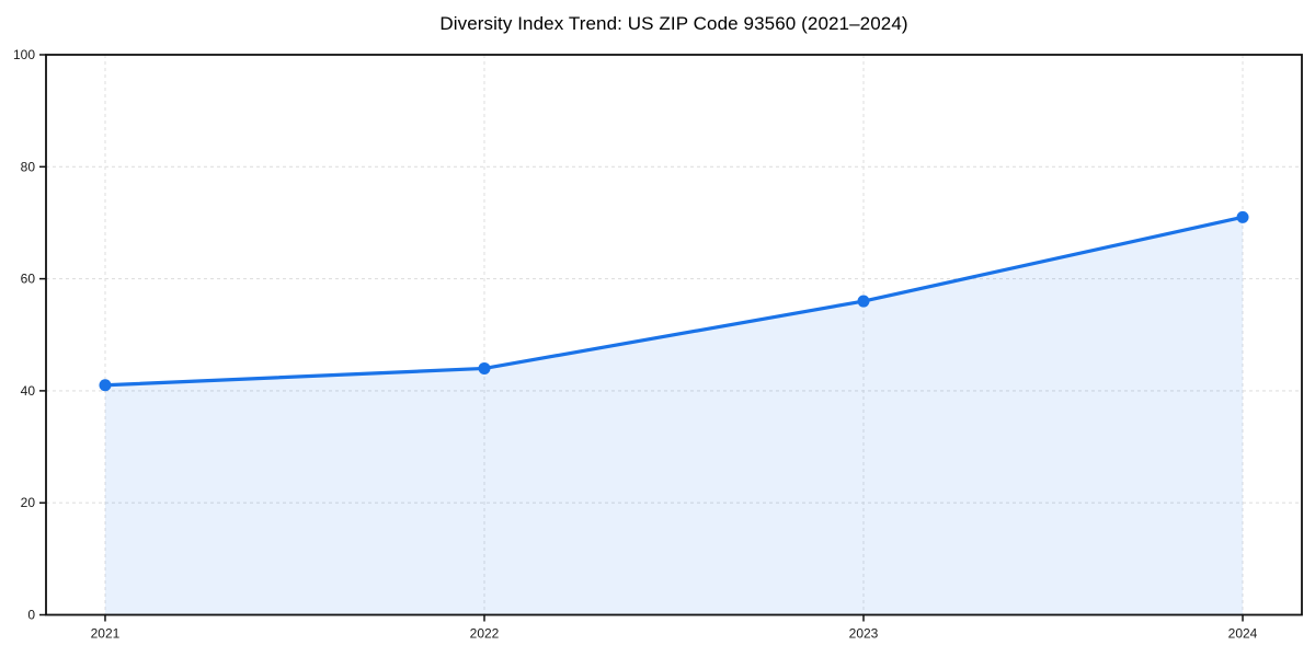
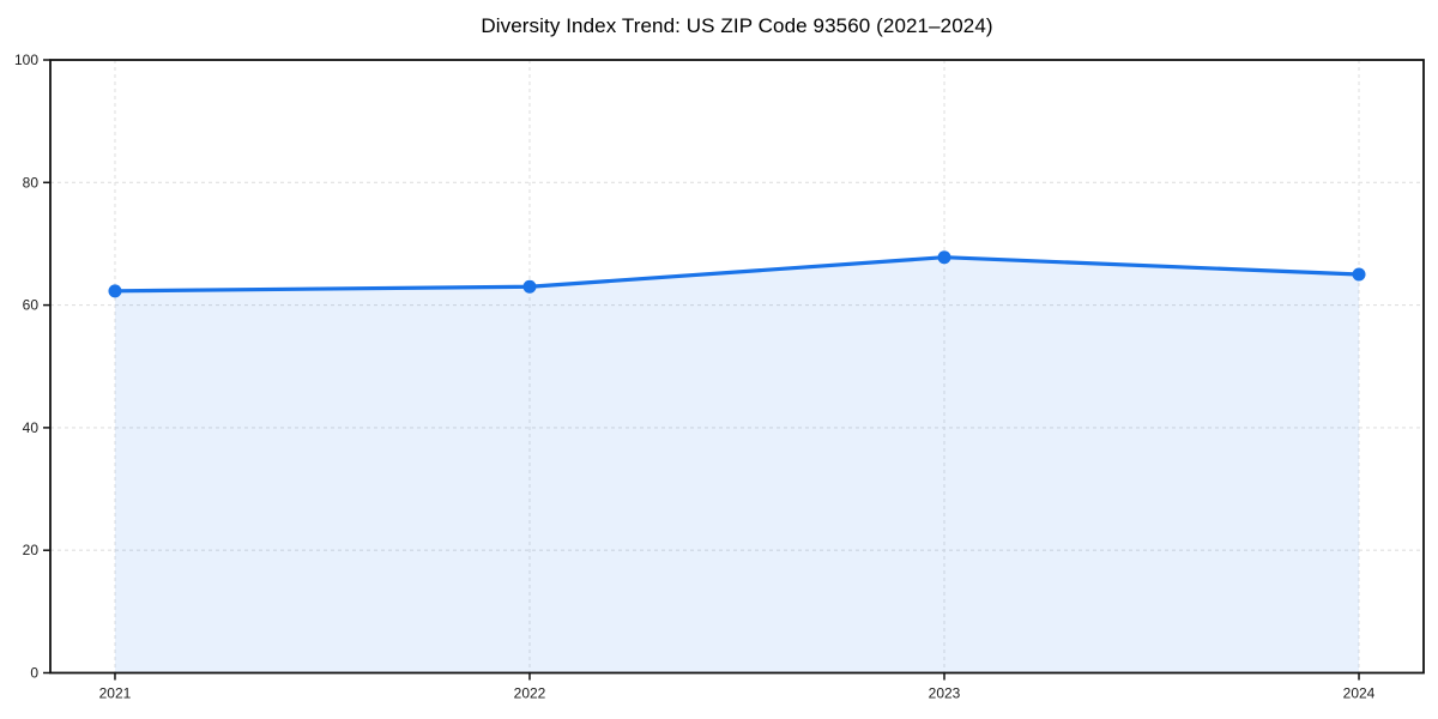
2021: 41 -> 62
2022: 44 -> 63
2023: 56 -> 68
2024: 71 -> 65
